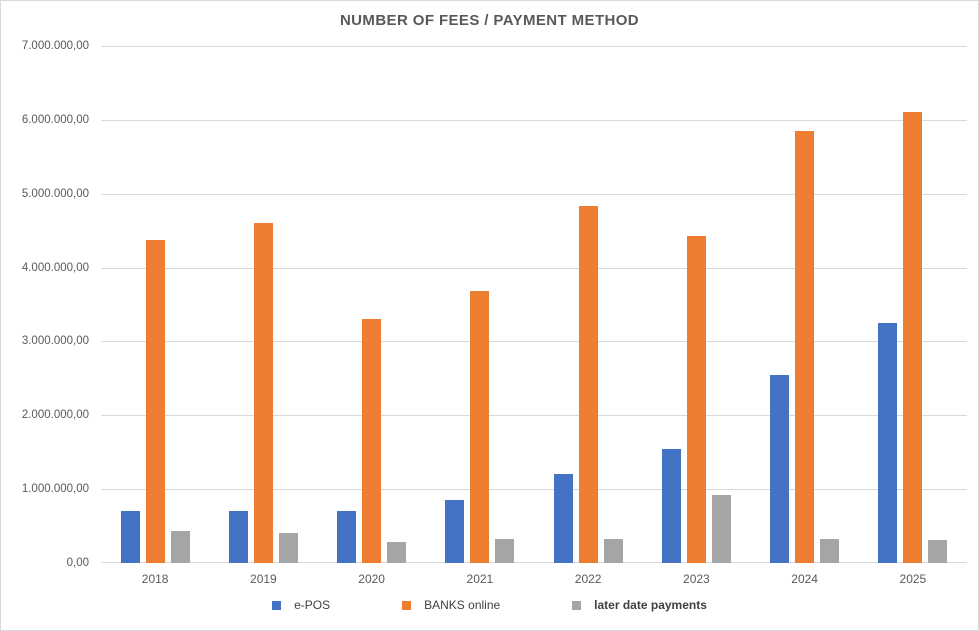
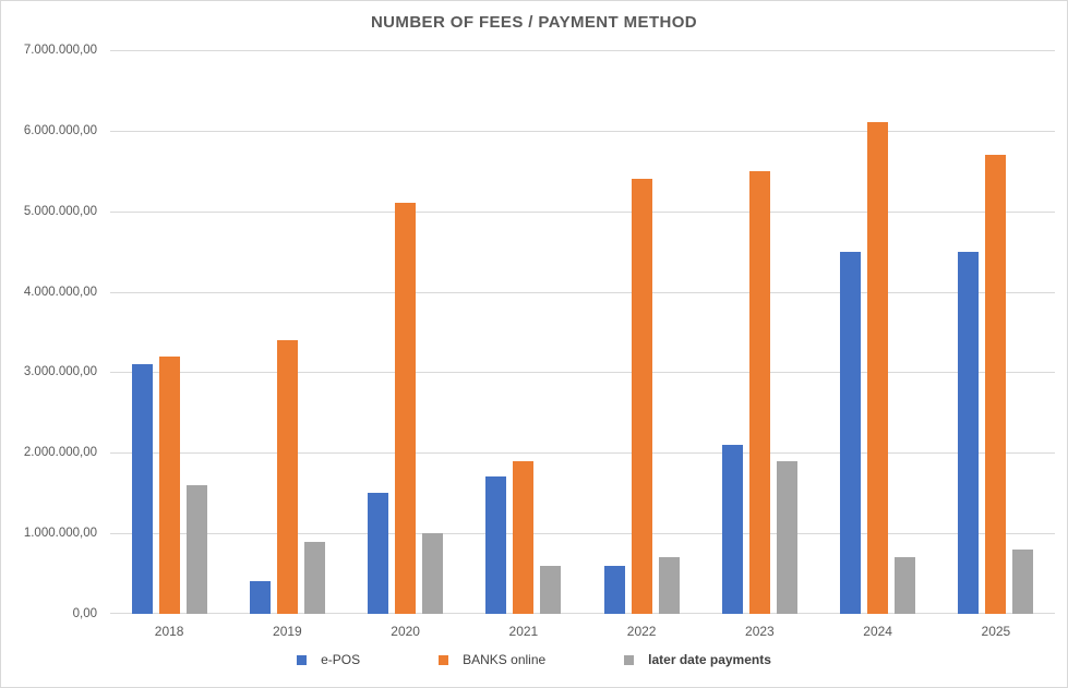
e-POS/2018: 700000 -> 3100000
BANKS online/2018: 4400000 -> 3200000
later date payments/2018: 400000 -> 1600000
e-POS/2019: 700000 -> 400000
BANKS online/2019: 4600000 -> 3400000
later date payments/2019: 400000 -> 900000
e-POS/2020: 700000 -> 1500000
BANKS online/2020: 3300000 -> 5100000
later date payments/2020: 300000 -> 1000000
e-POS/2021: 800000 -> 1700000
BANKS online/2021: 3700000 -> 1900000
later date payments/2021: 300000 -> 600000
e-POS/2022: 1200000 -> 600000
BANKS online/2022: 4800000 -> 5400000
later date payments/2022: 300000 -> 700000
e-POS/2023: 1600000 -> 2100000
BANKS online/2023: 4400000 -> 5500000
later date payments/2023: 900000 -> 1900000
e-POS/2024: 2600000 -> 4500000
BANKS online/2024: 5800000 -> 6100000
later date payments/2024: 300000 -> 700000
e-POS/2025: 3200000 -> 4500000
BANKS online/2025: 6100000 -> 5700000
later date payments/2025: 300000 -> 800000
